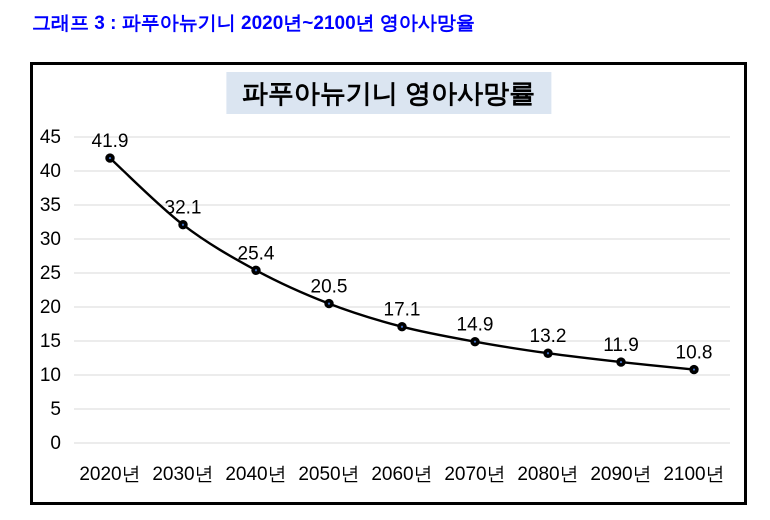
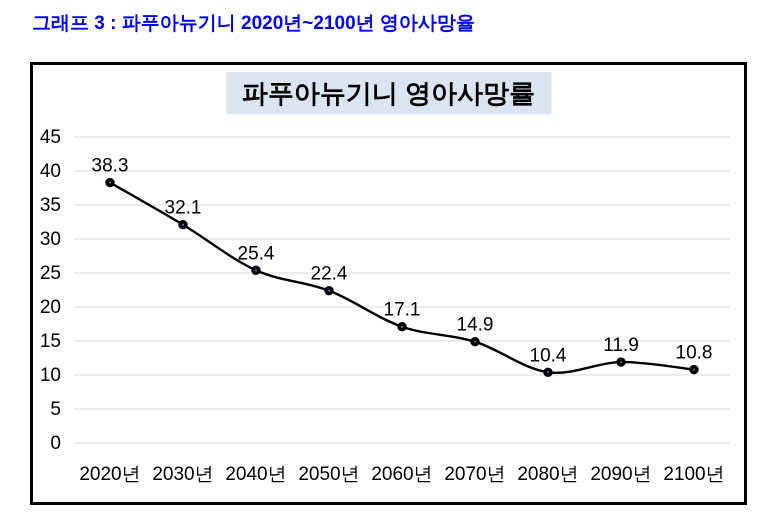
2020년: 41.9 -> 38.3
2050년: 20.5 -> 22.4
2080년: 13.2 -> 10.4
